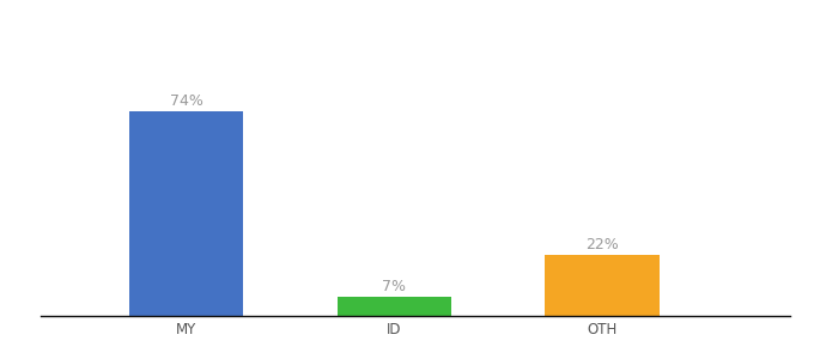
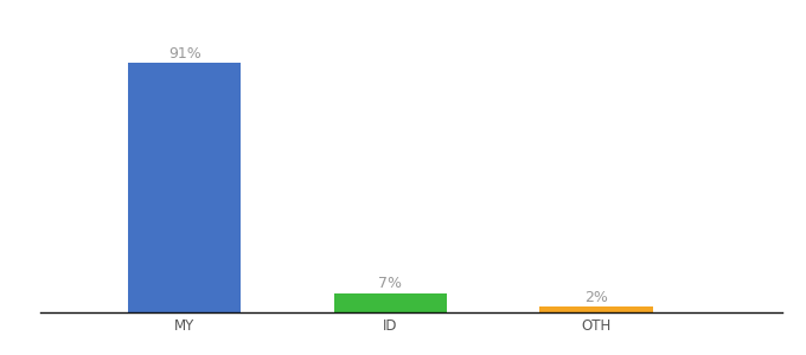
MY: 74% -> 91%
OTH: 22% -> 2%
